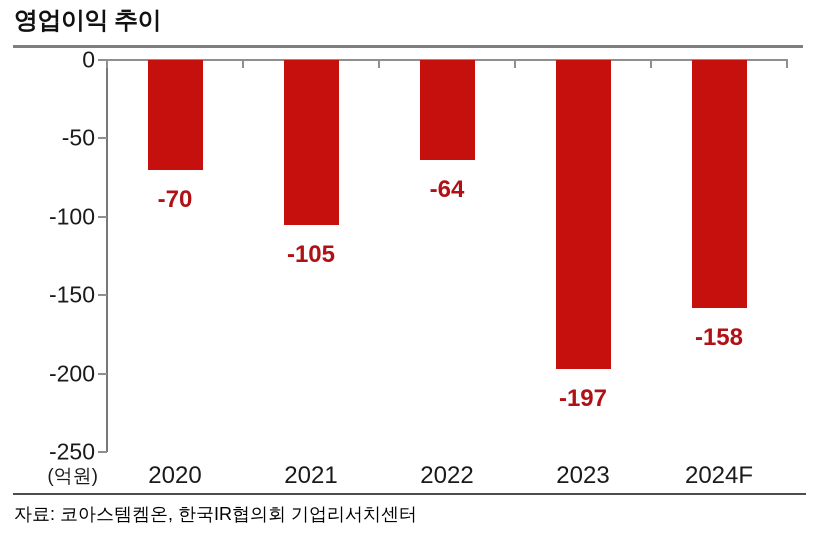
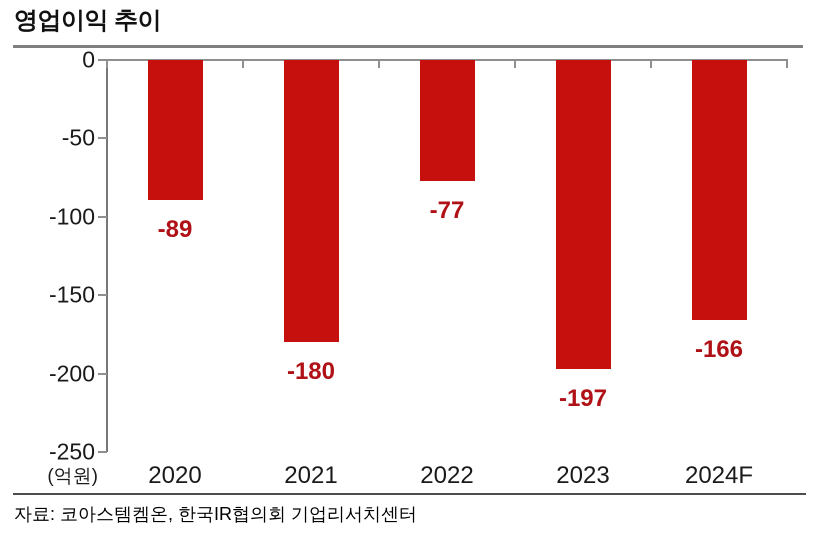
2020: -70 -> -89
2021: -105 -> -180
2022: -64 -> -77
2024F: -158 -> -166
